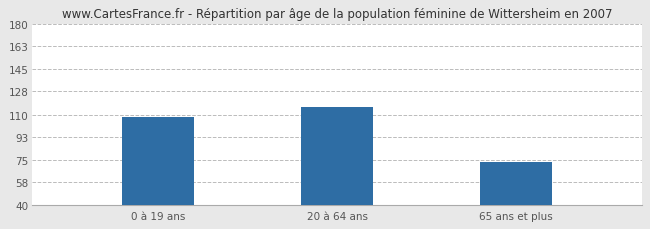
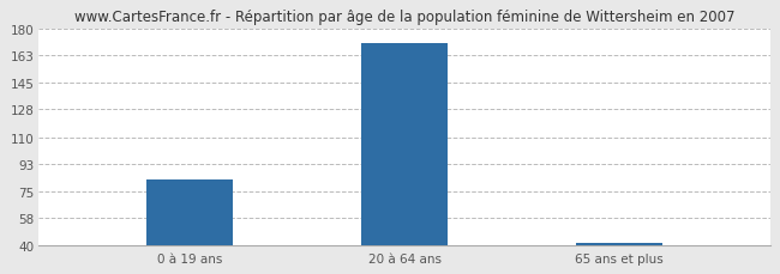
0 à 19 ans: 108 -> 83
20 à 64 ans: 116 -> 171
65 ans et plus: 73 -> 42
